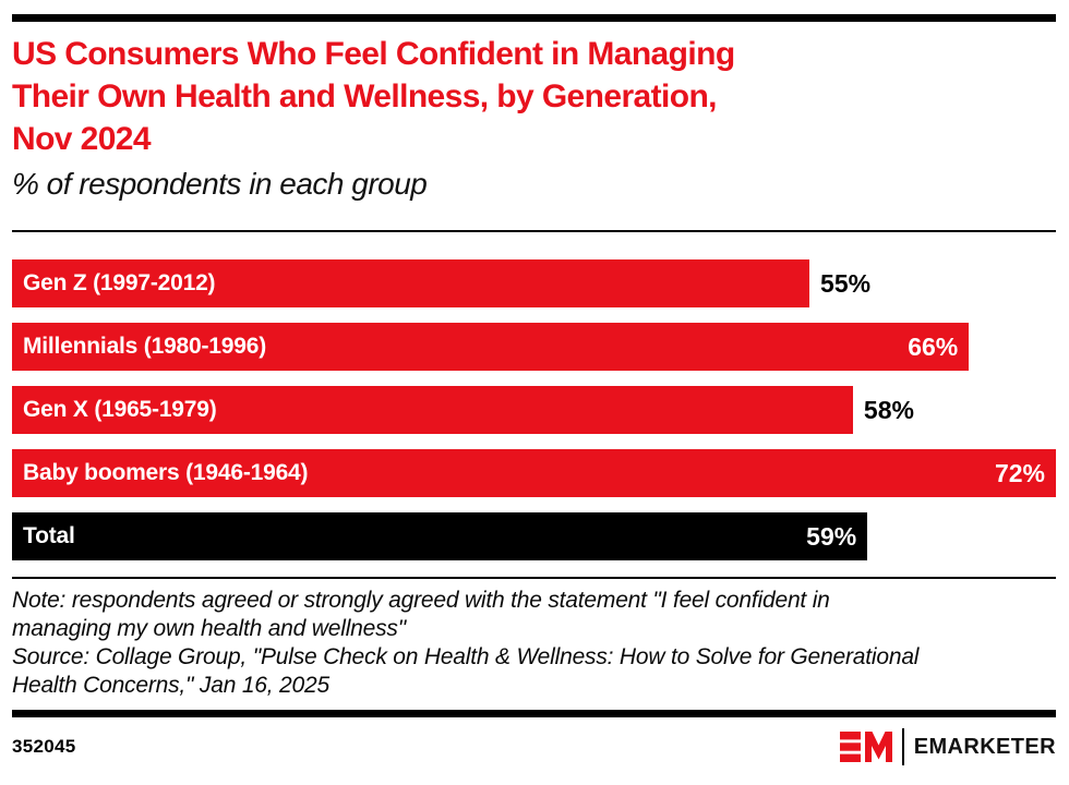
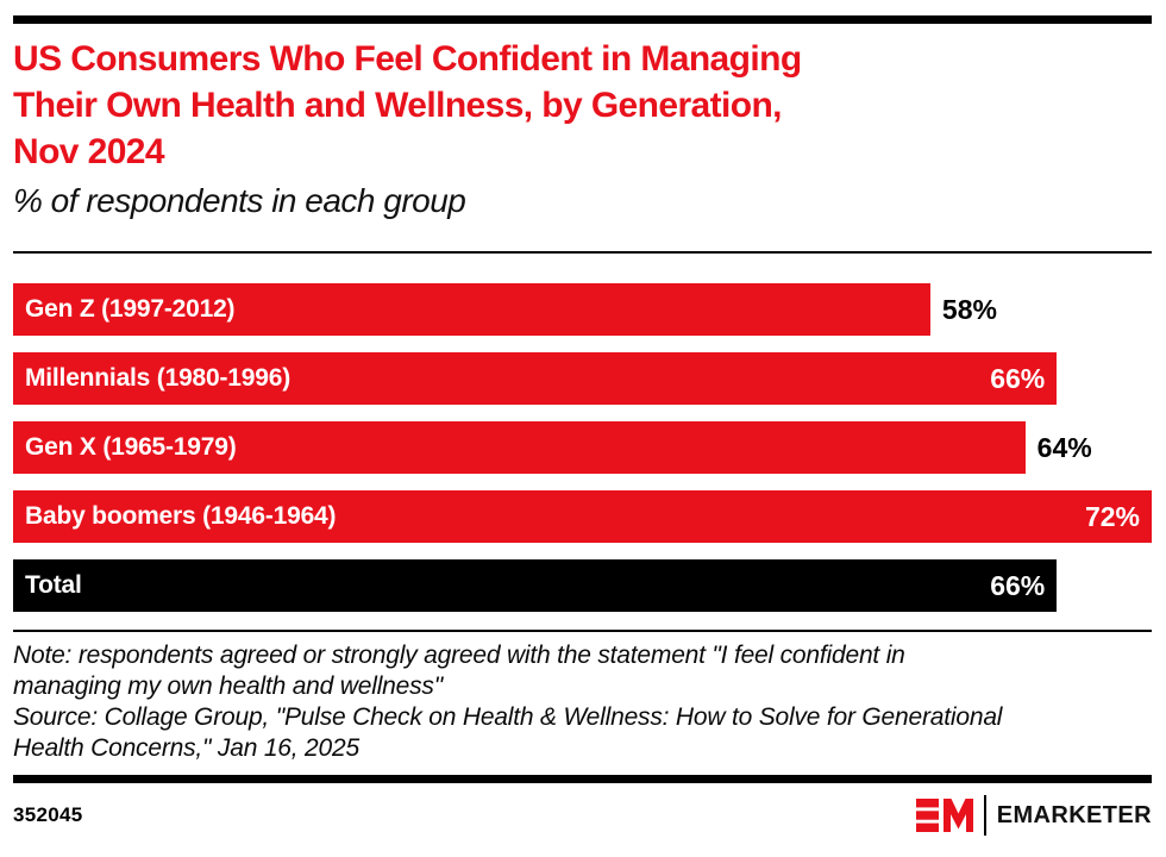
Gen Z (1997-2012): 55% -> 58%
Gen X (1965-1979): 58% -> 64%
Total: 59% -> 66%
